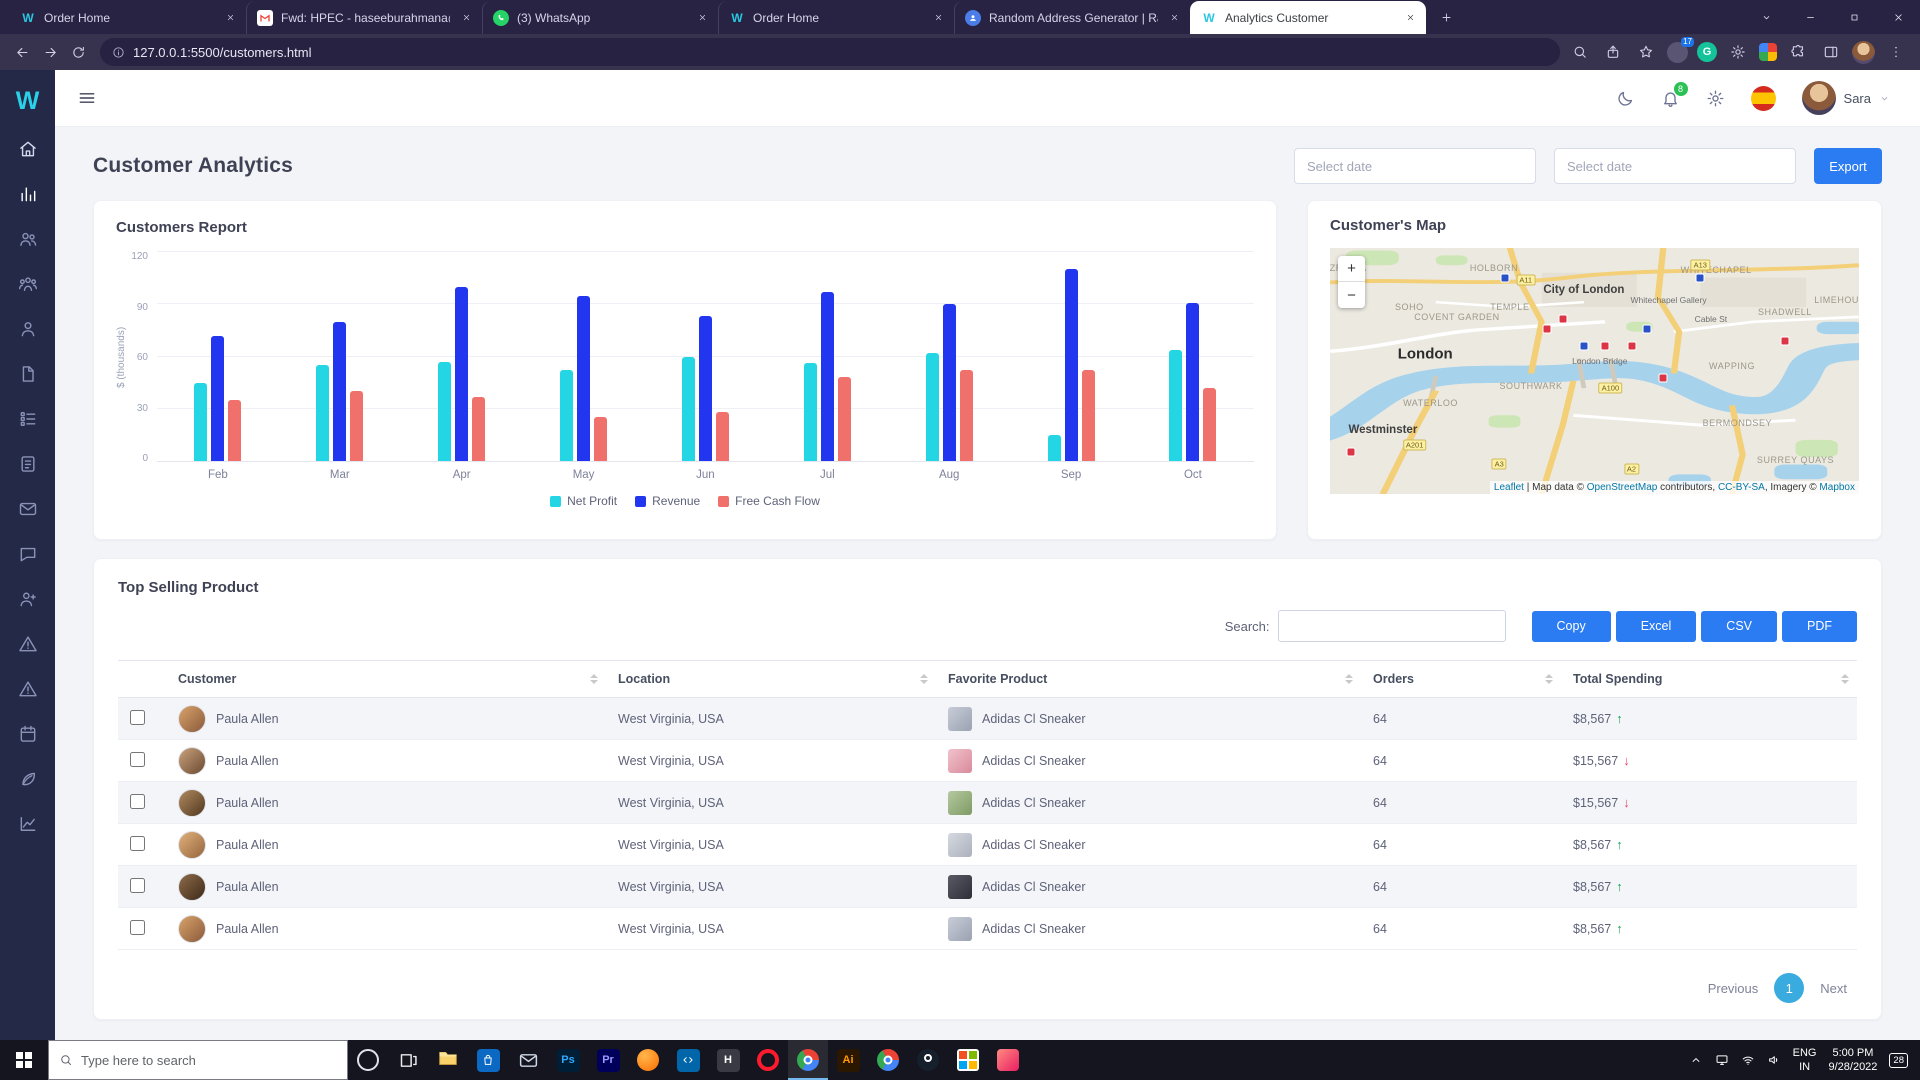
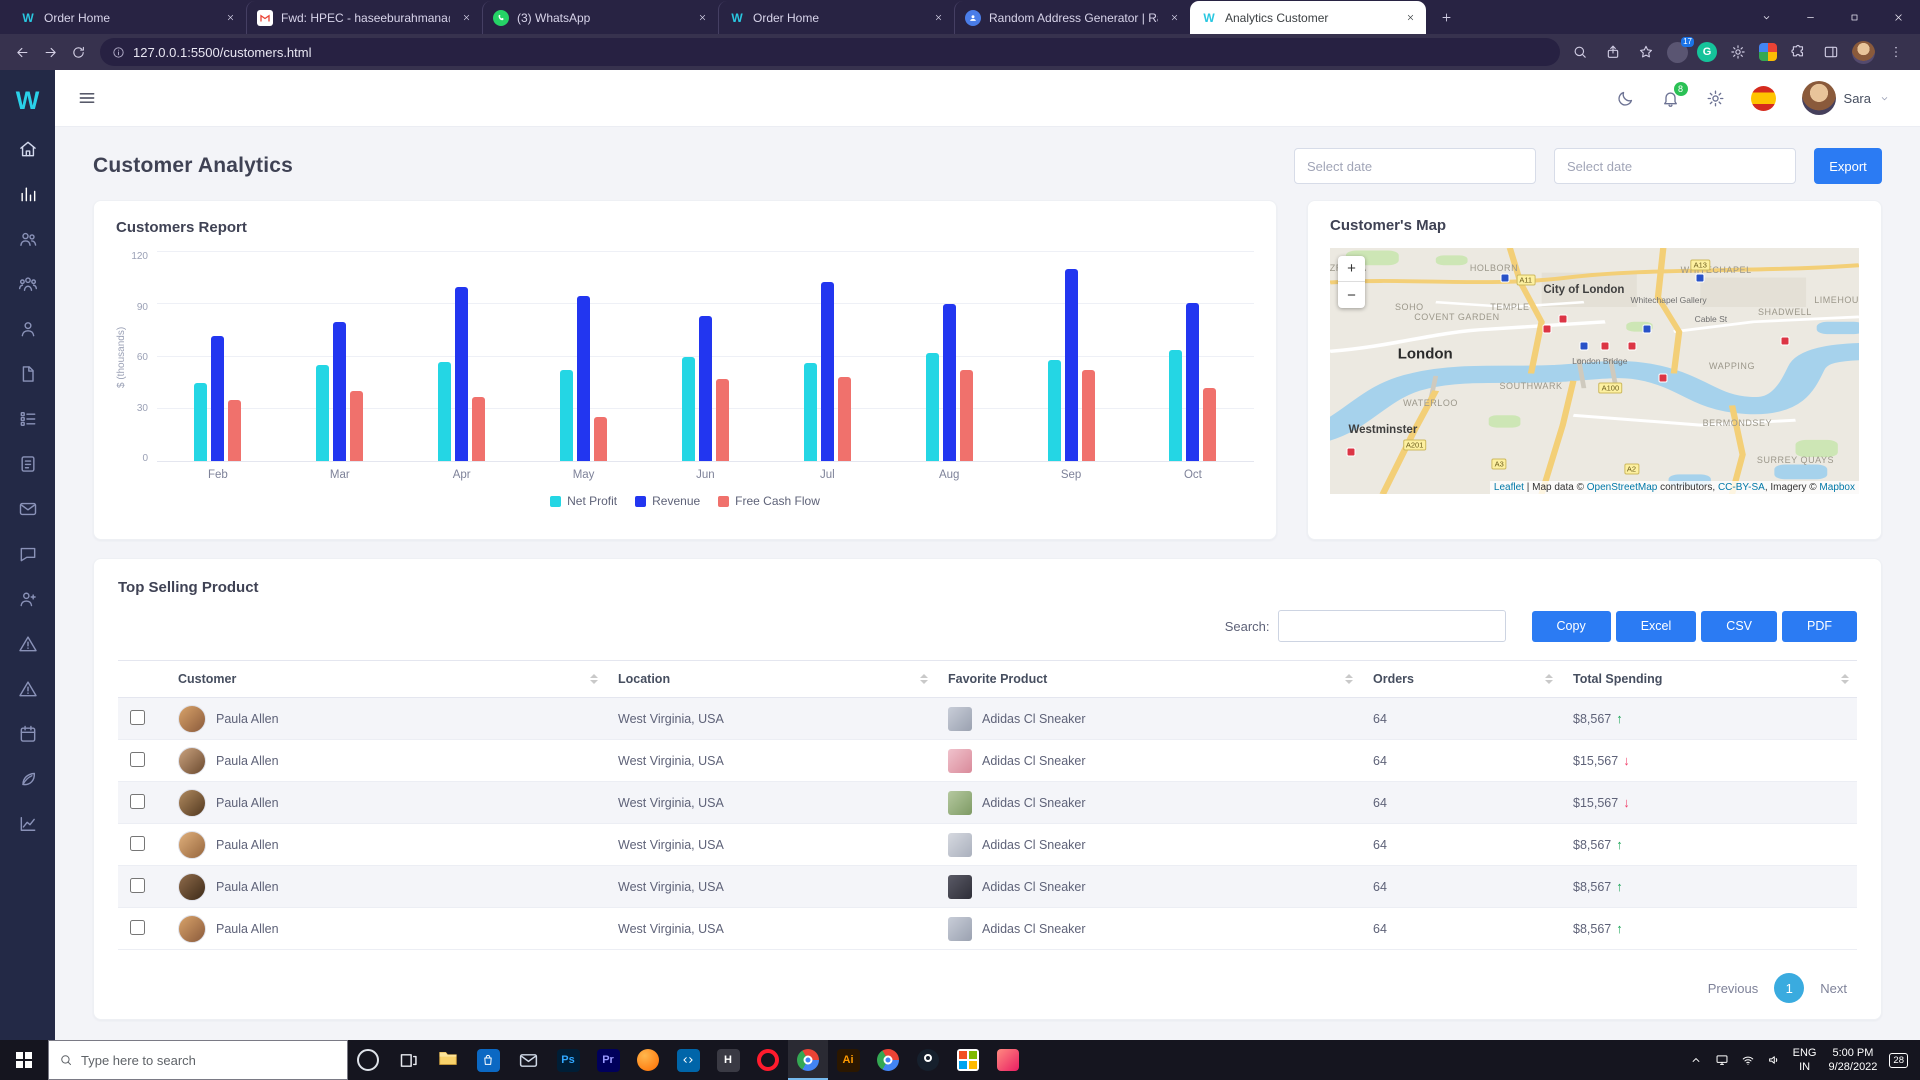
Free Cash Flow/Jun: 28 -> 47
Revenue/Jul: 97 -> 103
Net Profit/Sep: 15 -> 58
